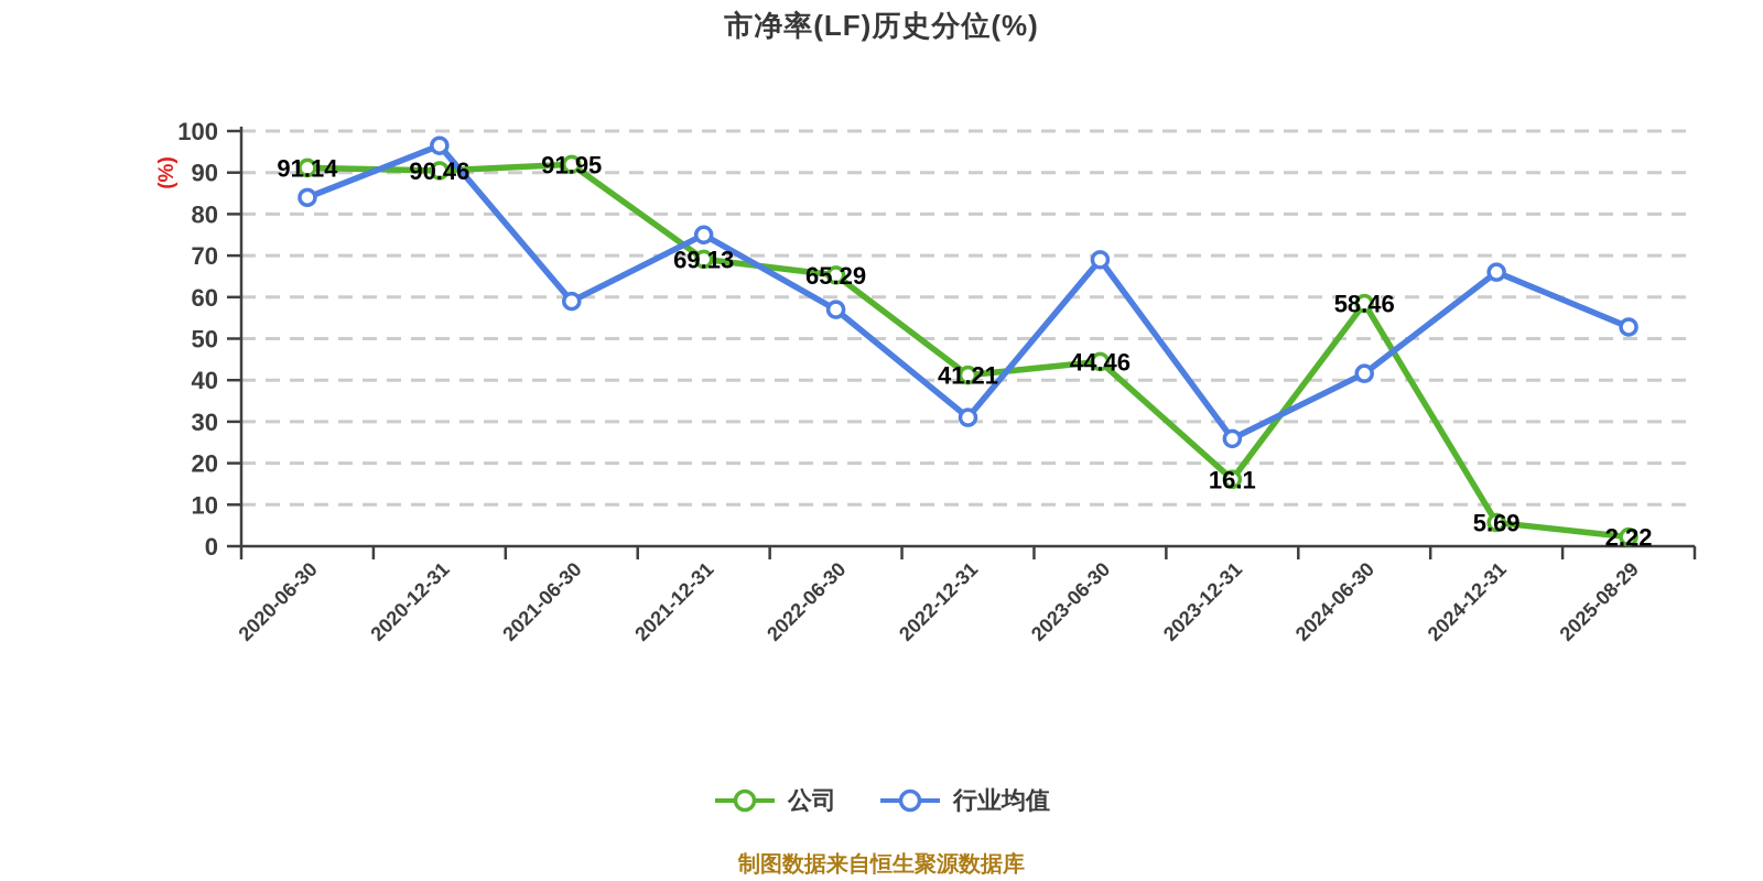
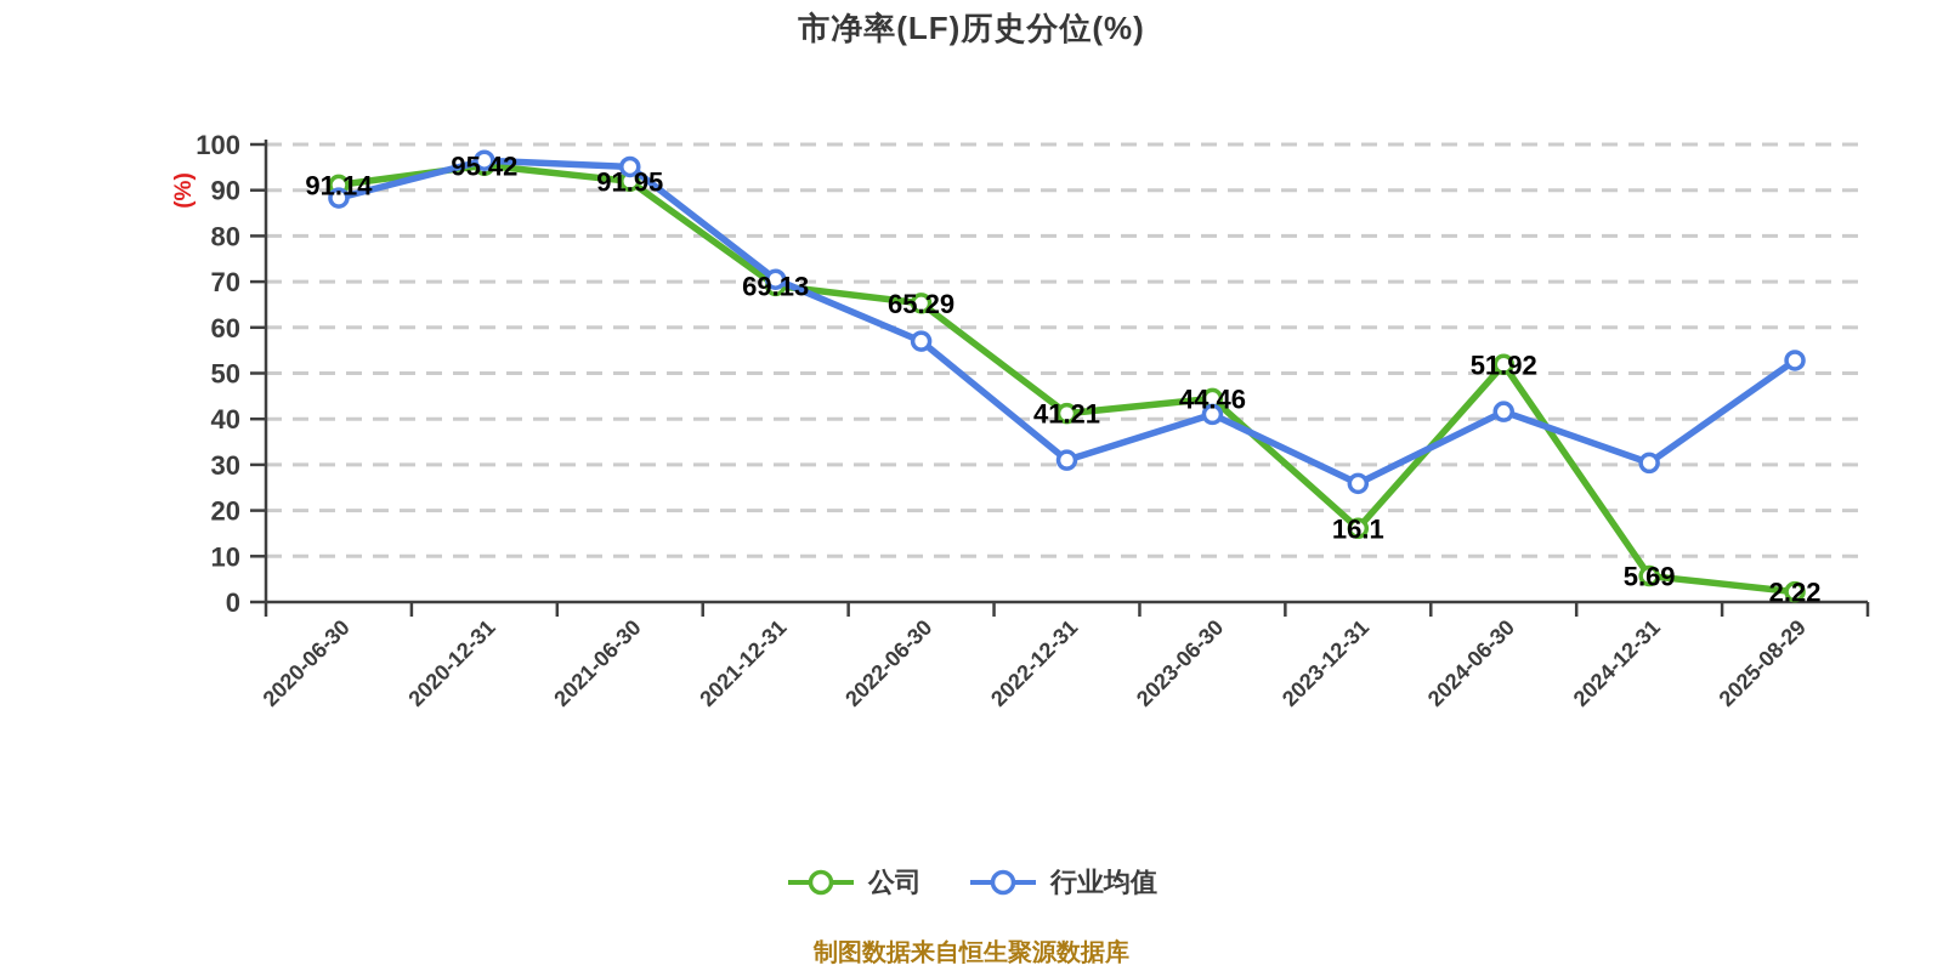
行业均值/2020-06-30: 84 -> 88
公司/2020-12-31: 90.46 -> 95.42
行业均值/2021-06-30: 59 -> 95
行业均值/2021-12-31: 75 -> 70
行业均值/2023-06-30: 69 -> 41
公司/2024-06-30: 58.46 -> 51.92
行业均值/2024-12-31: 66 -> 30
